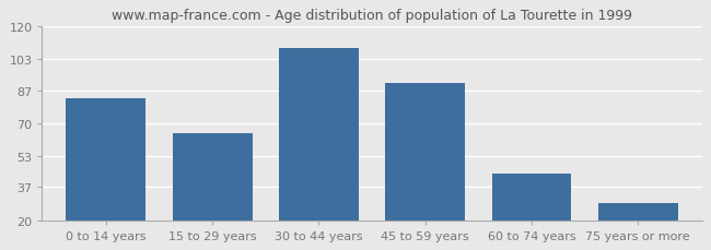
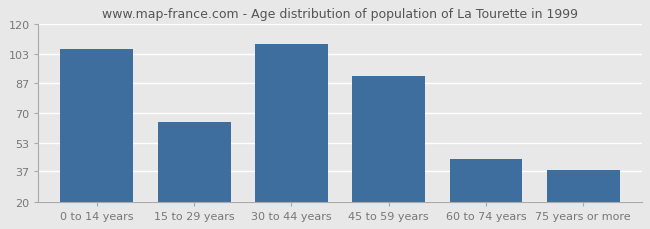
0 to 14 years: 83 -> 106
75 years or more: 29 -> 38
